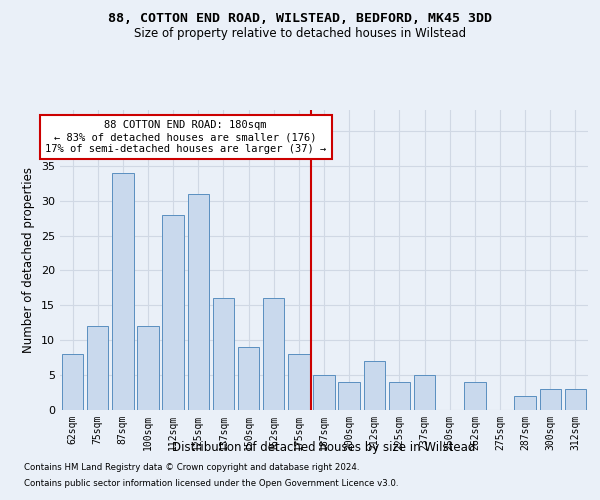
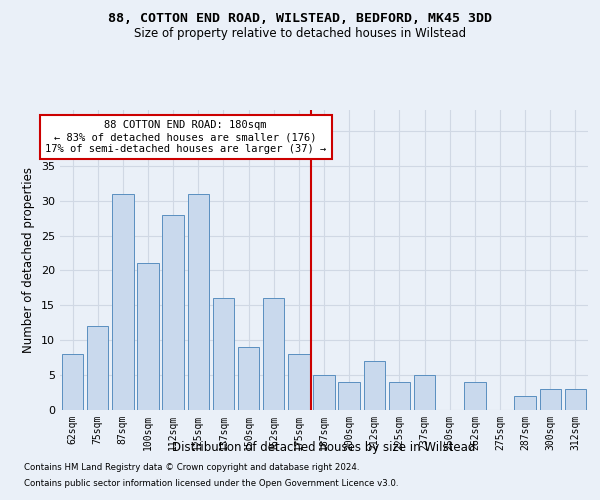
87sqm: 34 -> 31
100sqm: 12 -> 21
